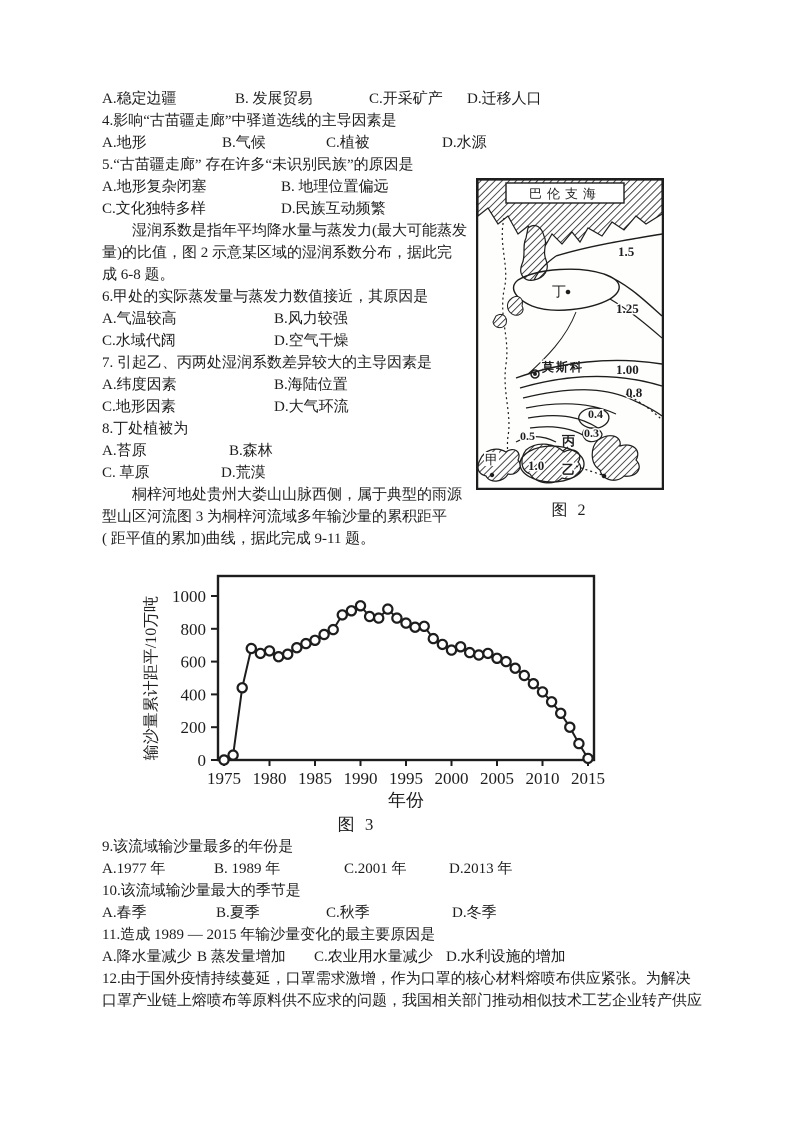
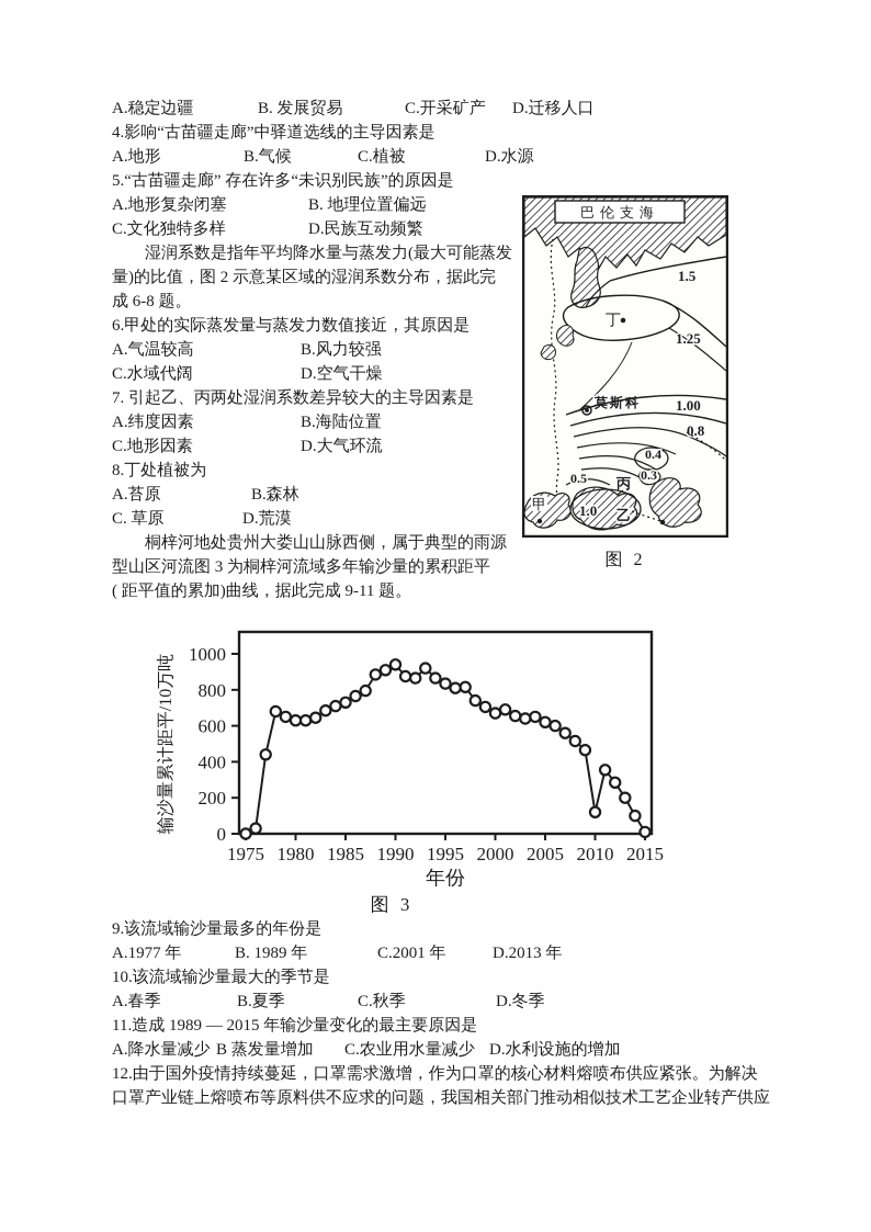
1980: 660 -> 630
2010: 420 -> 120
